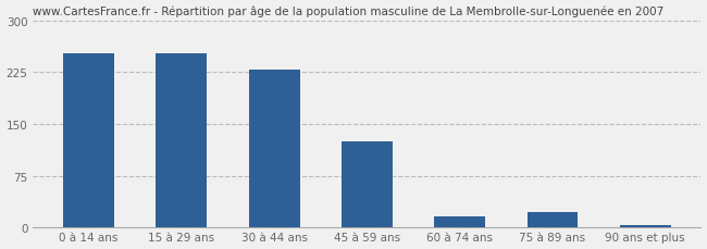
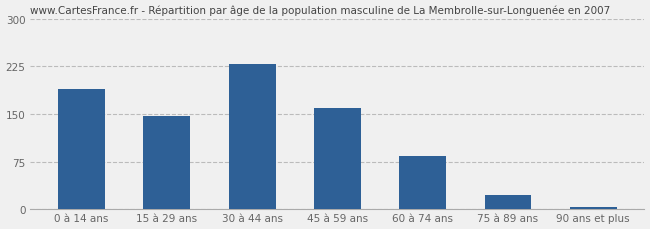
0 à 14 ans: 252 -> 190
15 à 29 ans: 252 -> 147
45 à 59 ans: 124 -> 160
60 à 74 ans: 16 -> 84
